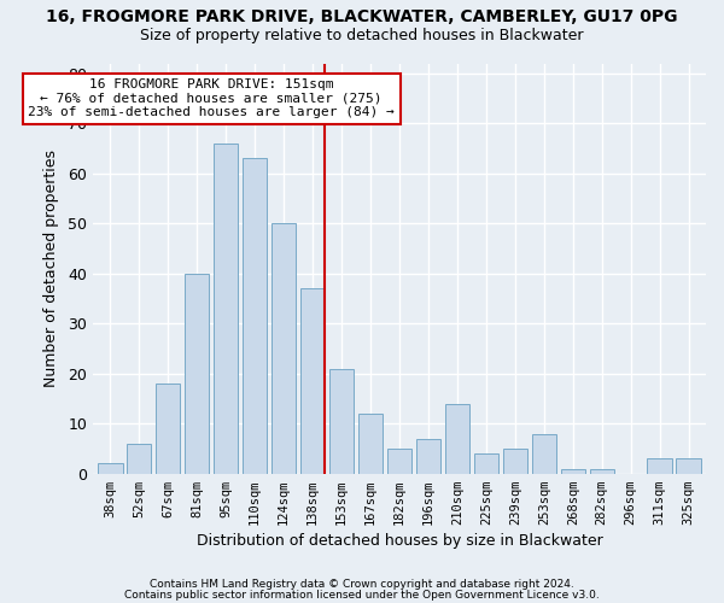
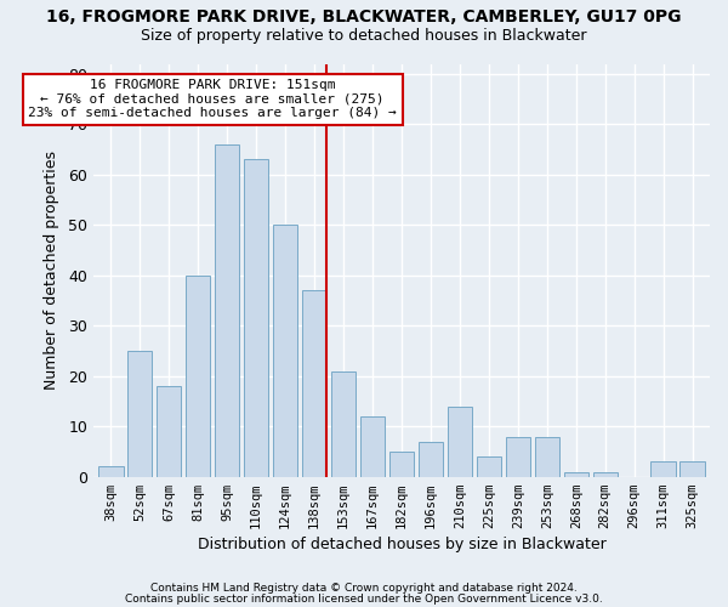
52sqm: 6 -> 25
239sqm: 5 -> 8
